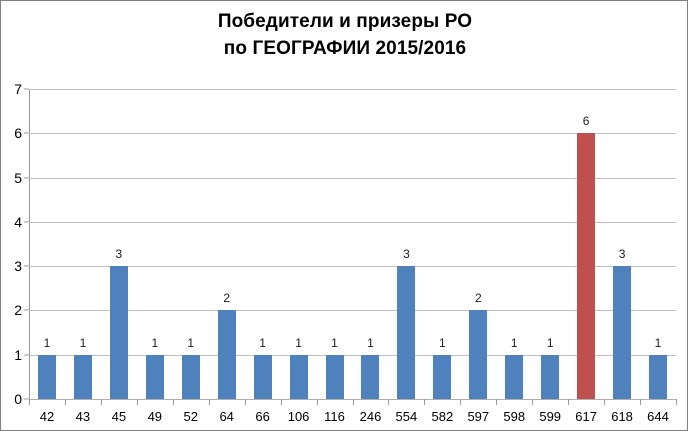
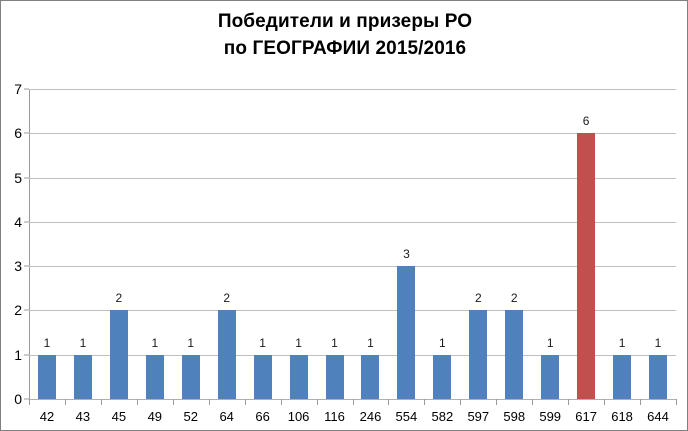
45: 3 -> 2
598: 1 -> 2
618: 3 -> 1
